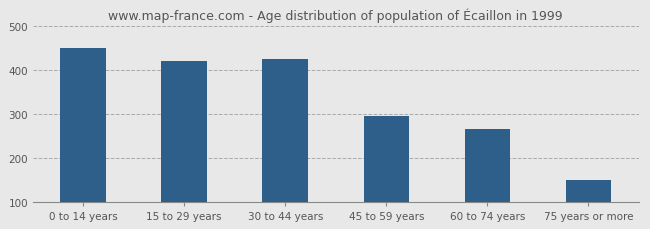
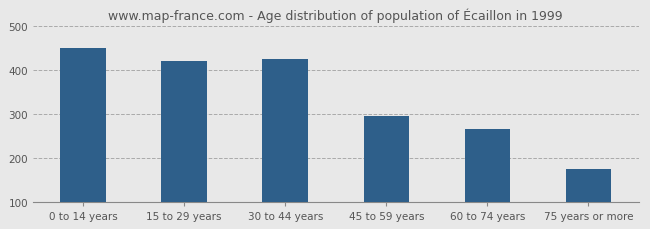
75 years or more: 150 -> 175
